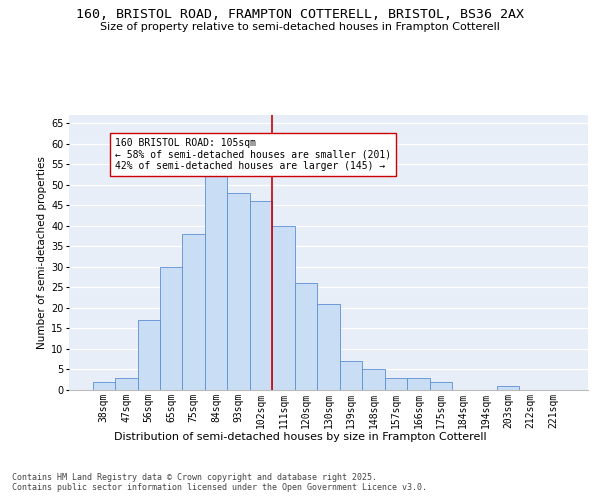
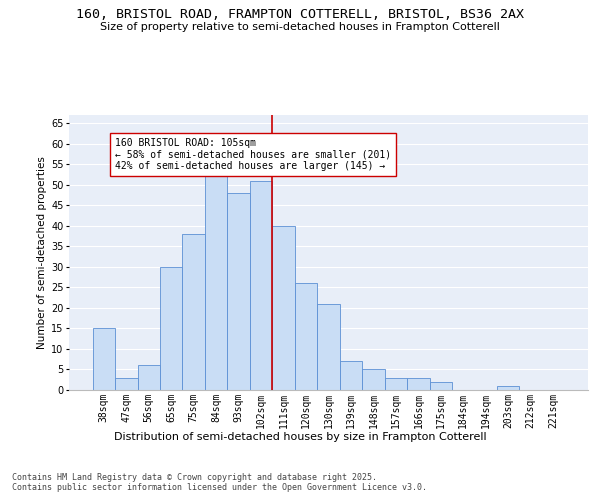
38sqm: 2 -> 15
56sqm: 17 -> 6
102sqm: 46 -> 51
